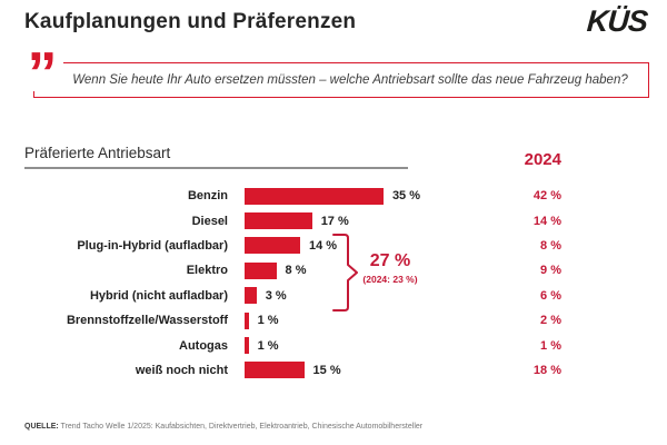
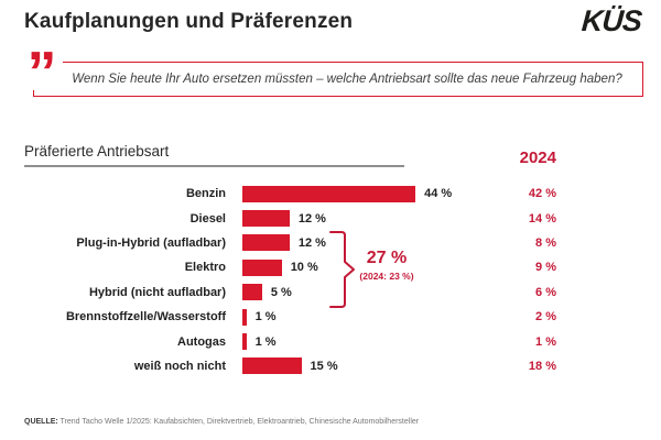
Benzin: 35 -> 44
Diesel: 17 -> 12
Plug-in-Hybrid (aufladbar): 14 -> 12
Elektro: 8 -> 10
Hybrid (nicht aufladbar): 3 -> 5
